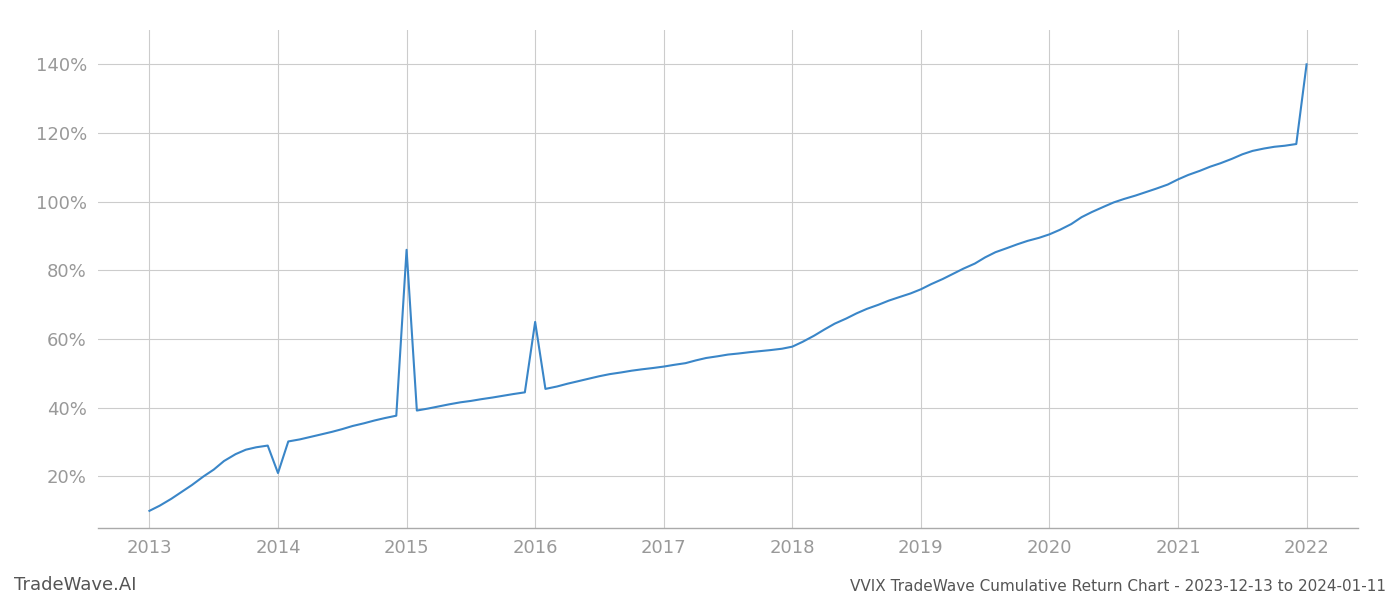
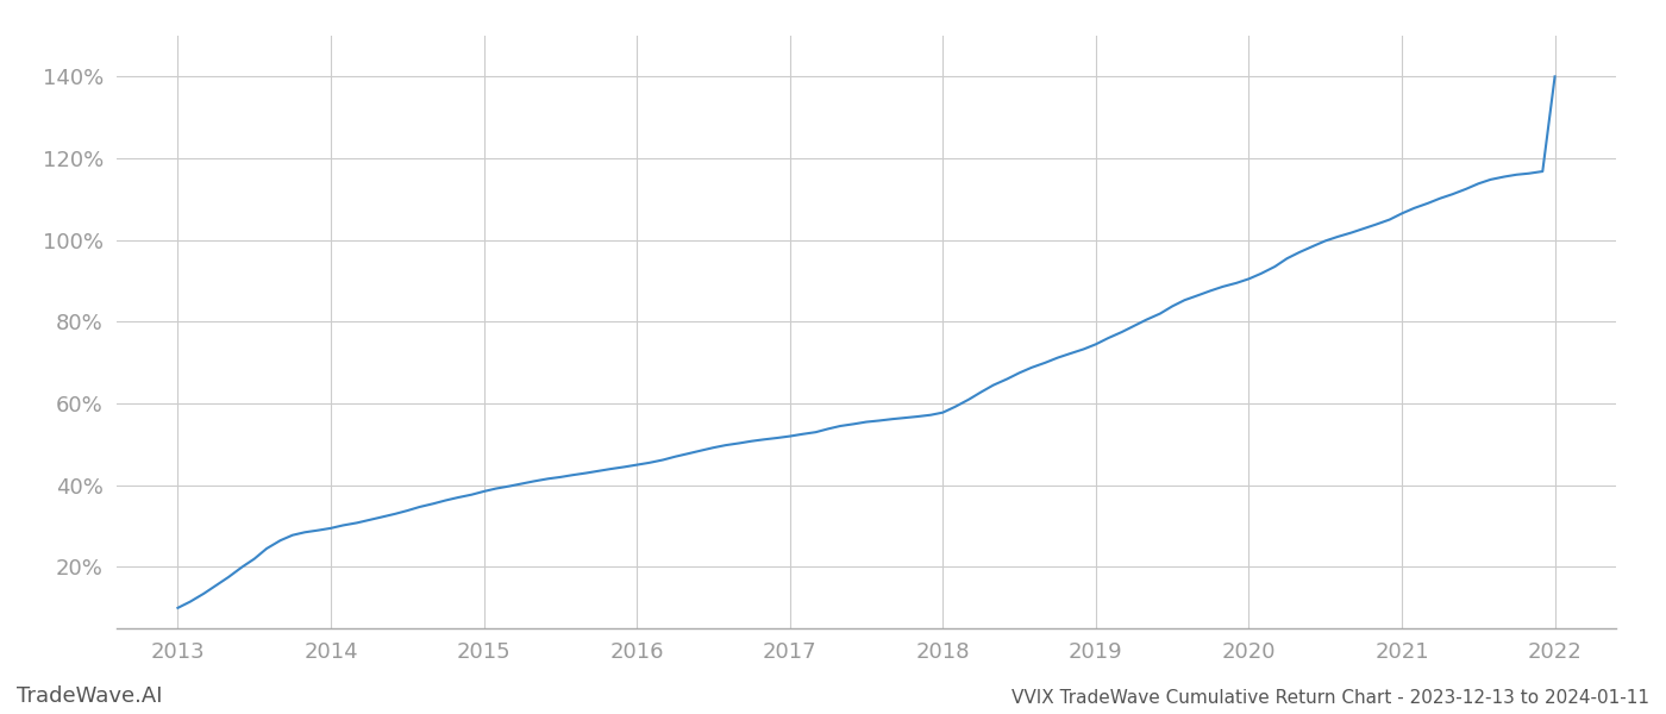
2014: 21.0% -> 29.5%
2015: 86.0% -> 38.5%
2016: 65.0% -> 45.0%
